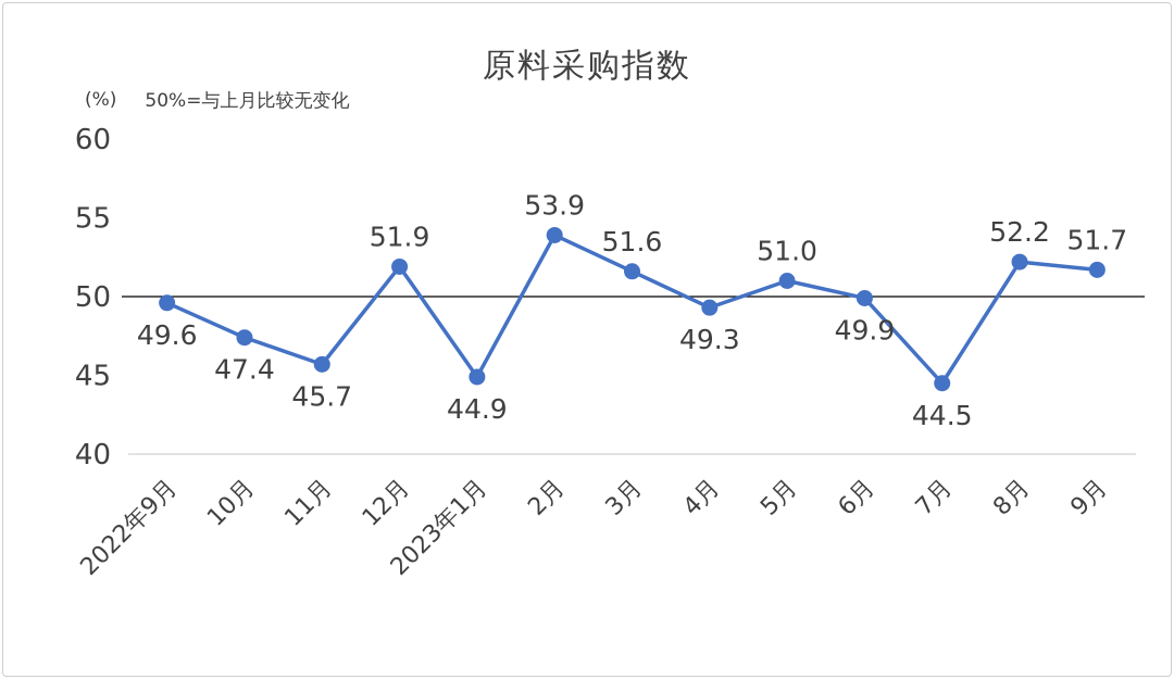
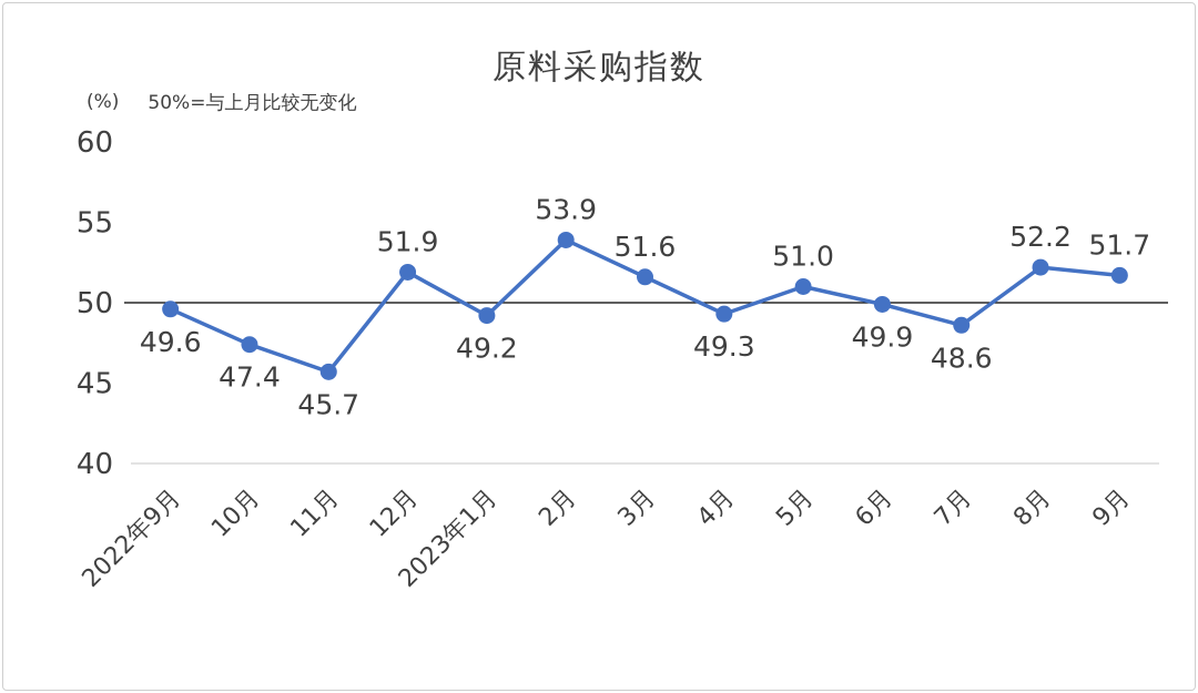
2023年1月: 44.9 -> 49.2
7月: 44.5 -> 48.6
